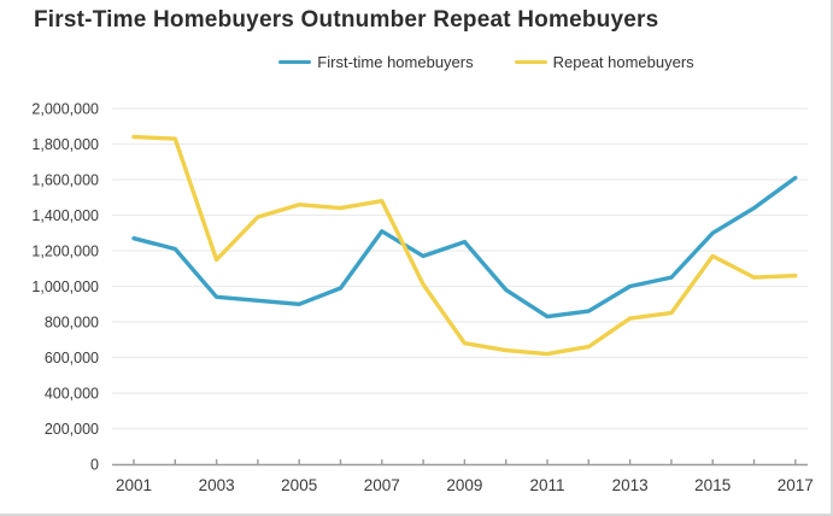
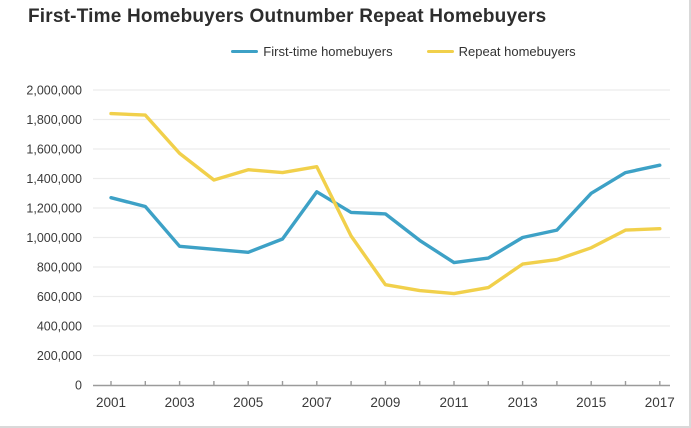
Repeat homebuyers/2003: 1150000 -> 1570000
First-time homebuyers/2009: 1250000 -> 1160000
Repeat homebuyers/2015: 1170000 -> 930000
First-time homebuyers/2017: 1610000 -> 1490000
